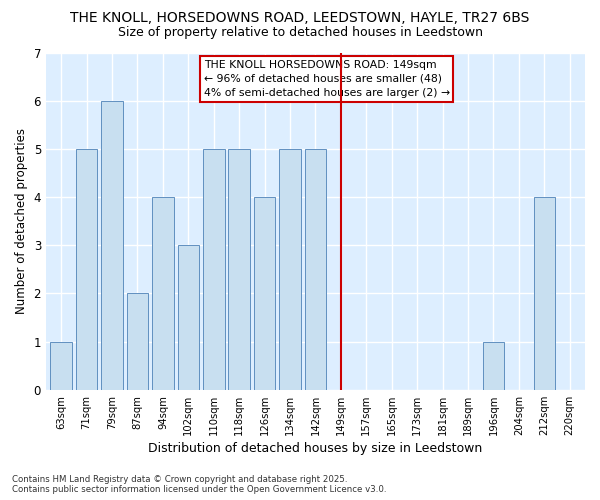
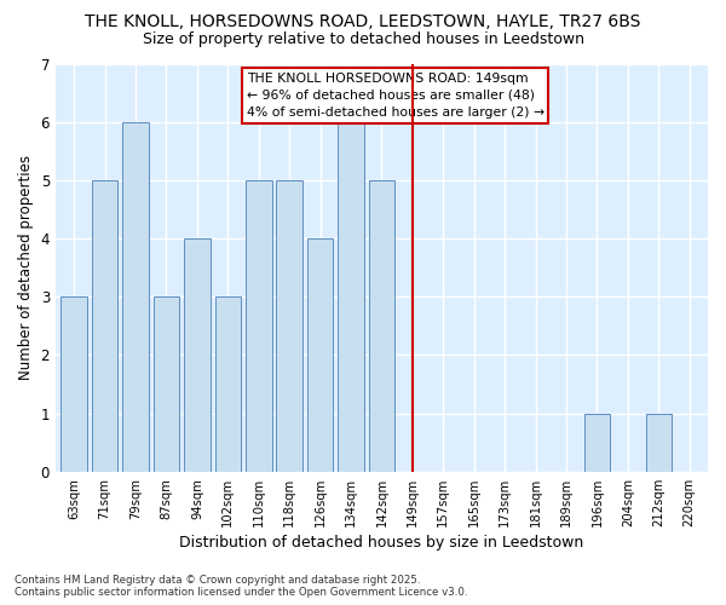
63sqm: 1 -> 3
87sqm: 2 -> 3
134sqm: 5 -> 6
212sqm: 4 -> 1
